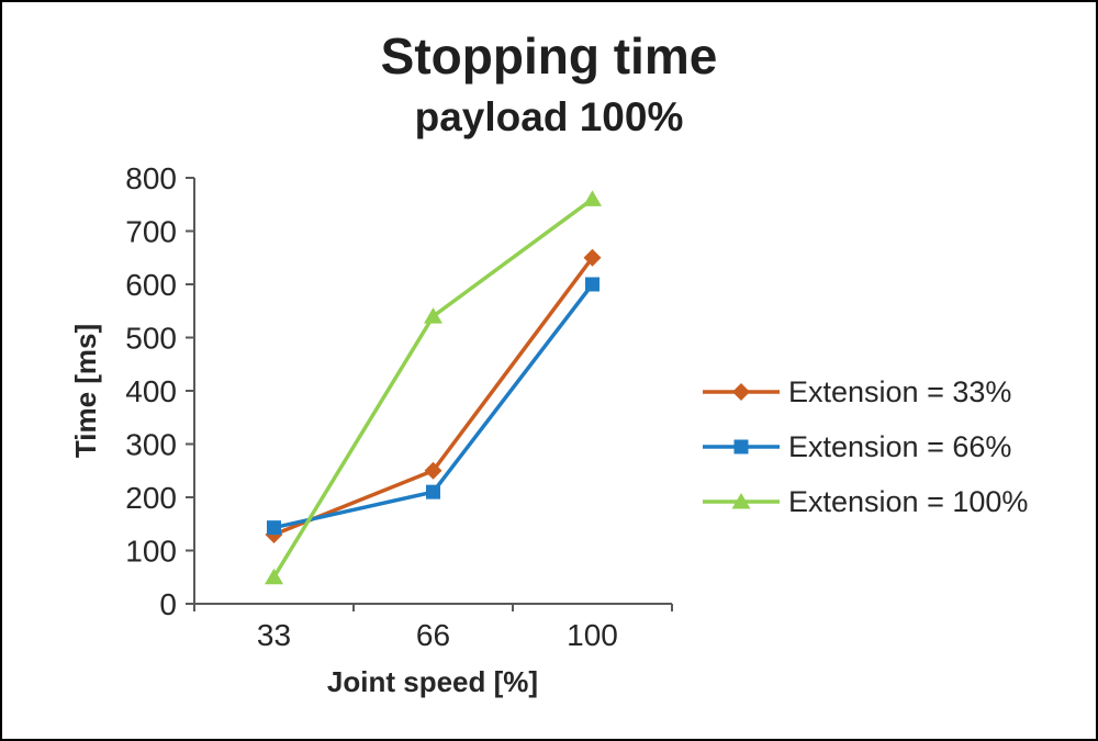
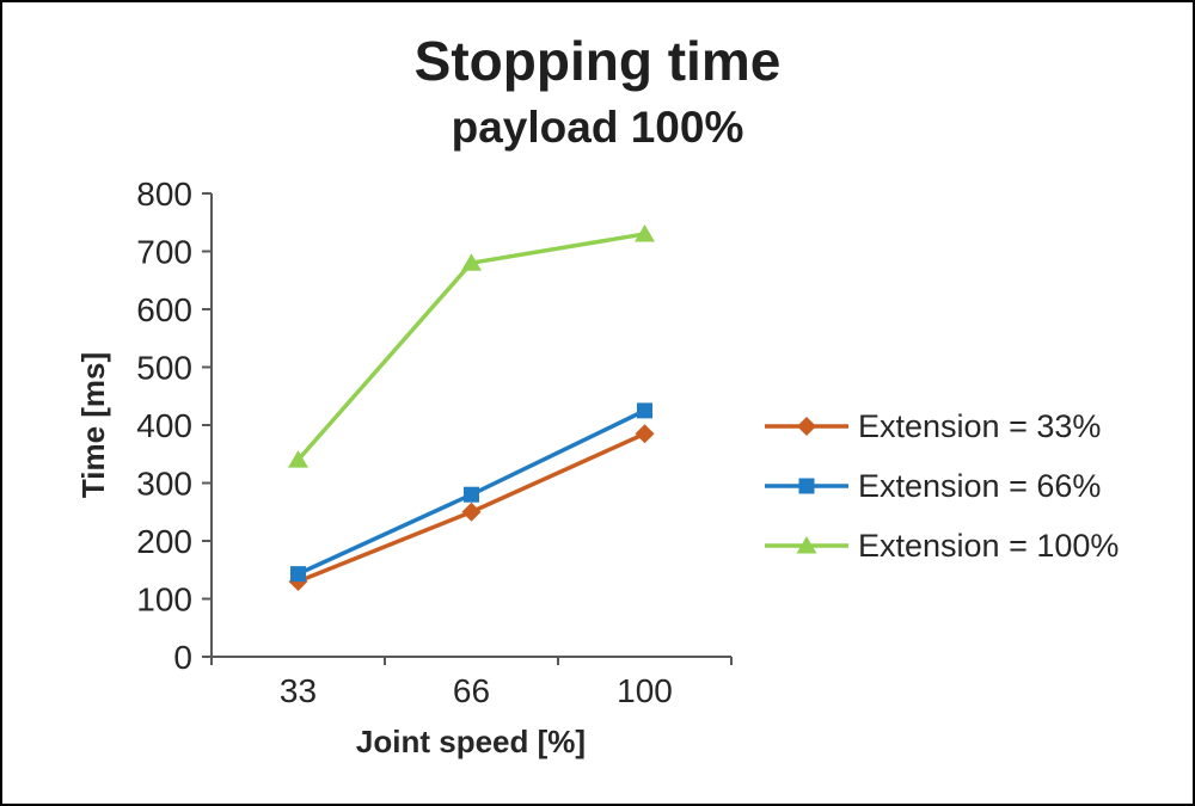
Extension = 100%/33: 50 -> 340
Extension = 66%/66: 210 -> 280
Extension = 100%/66: 540 -> 680
Extension = 33%/100: 650 -> 380
Extension = 66%/100: 600 -> 420
Extension = 100%/100: 760 -> 730
